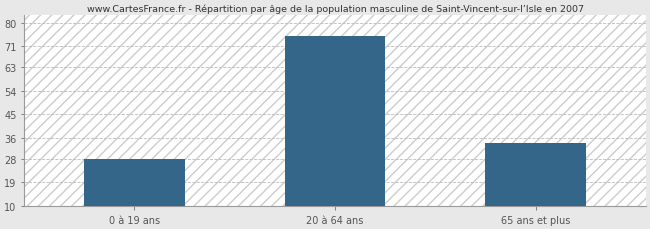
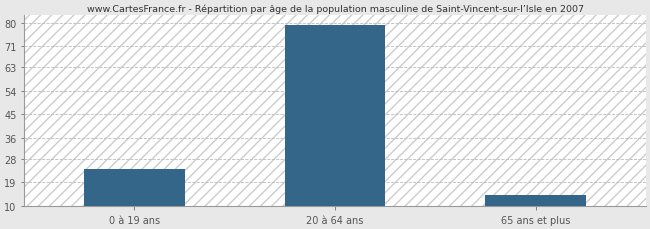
0 à 19 ans: 28 -> 24
20 à 64 ans: 75 -> 79
65 ans et plus: 34 -> 14
